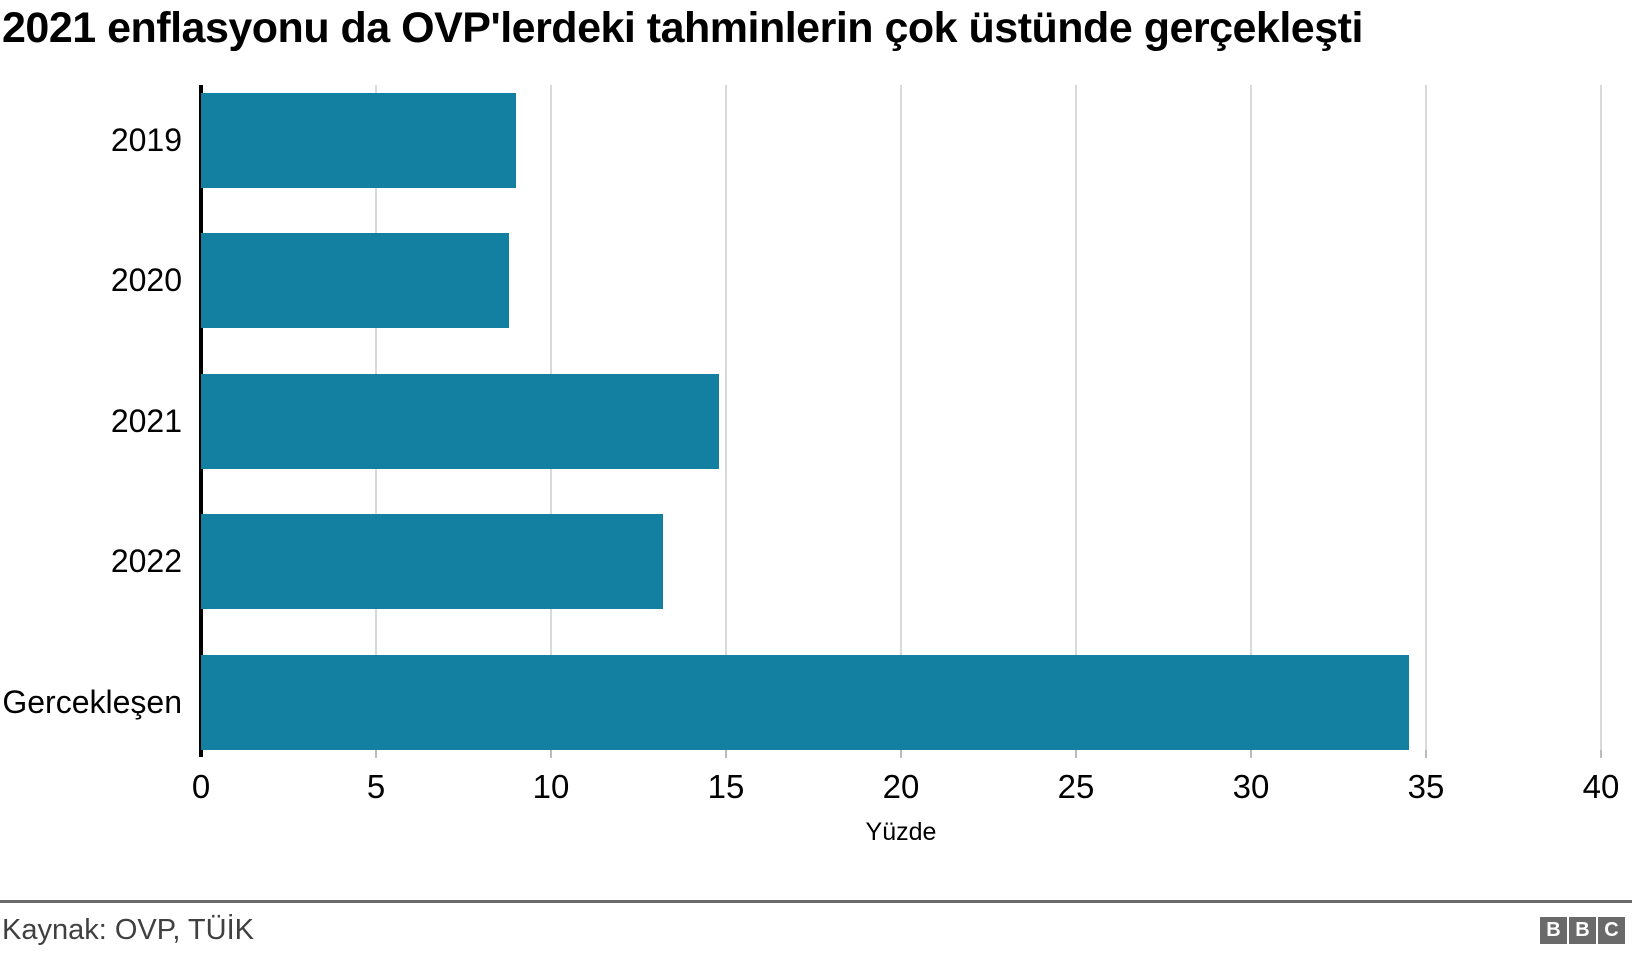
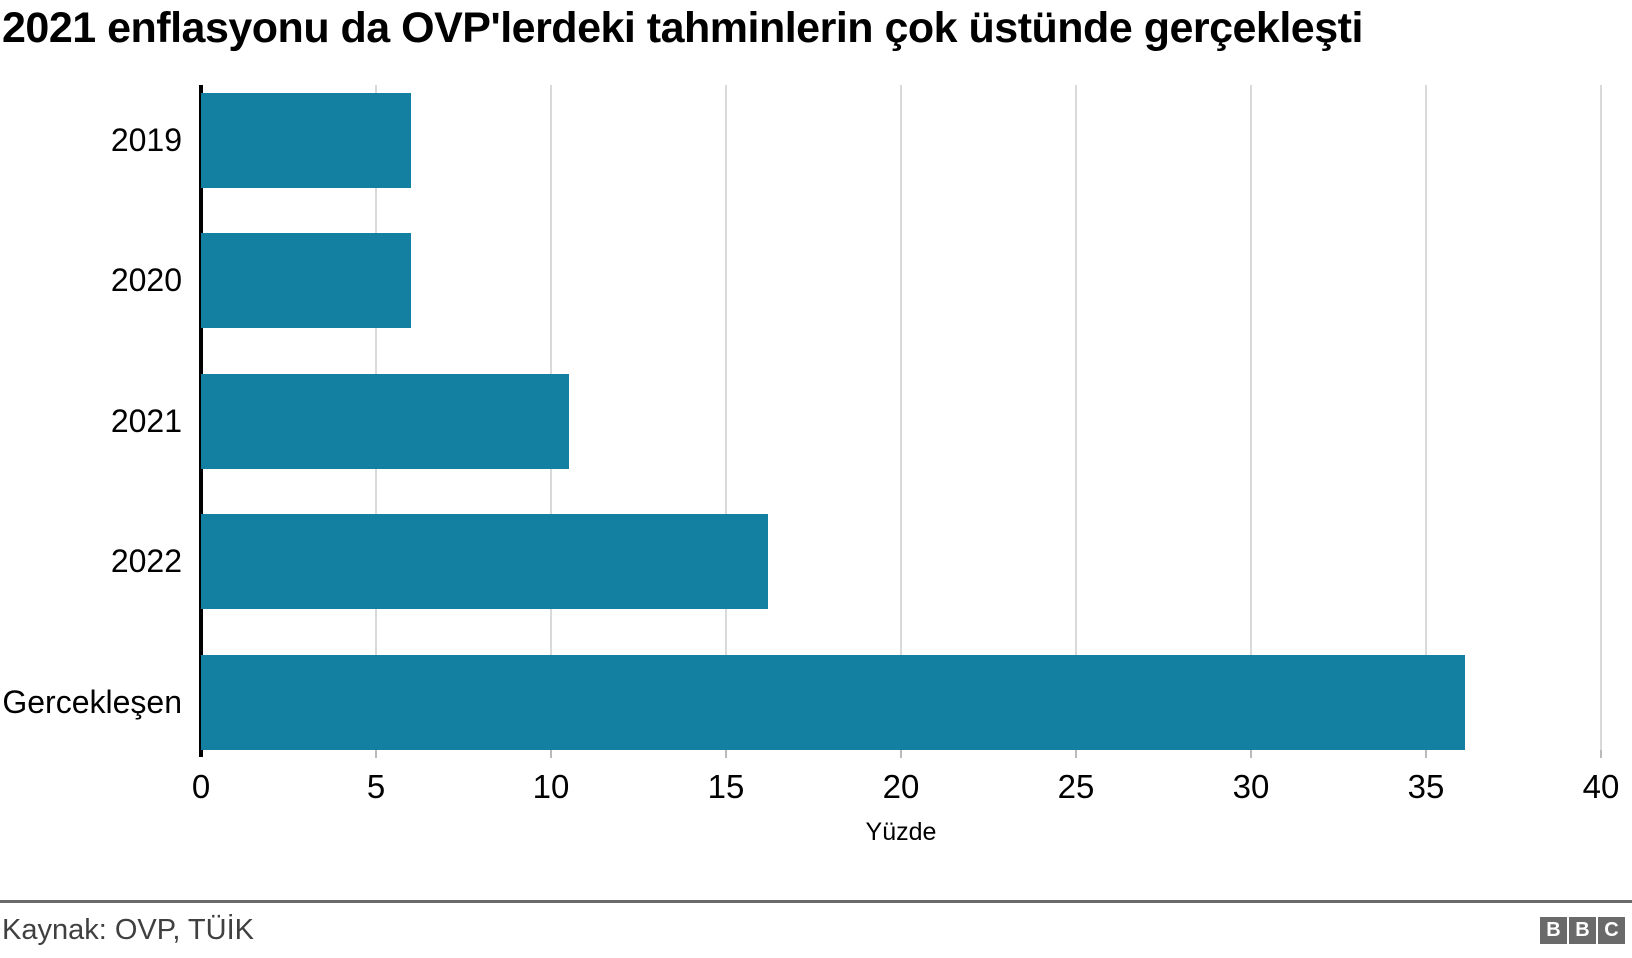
2019: 9.0 -> 6.0
2020: 8.8 -> 6.0
2021: 14.8 -> 10.5
2022: 13.2 -> 16.2
Gercekleşen: 34.5 -> 36.1
